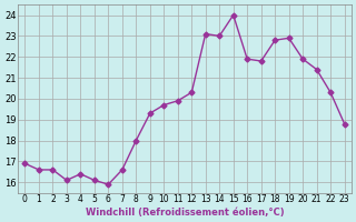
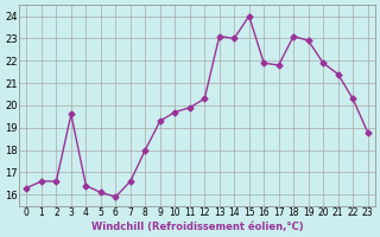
0: 16.9 -> 16.3
3: 16.1 -> 19.6
18: 22.8 -> 23.1
